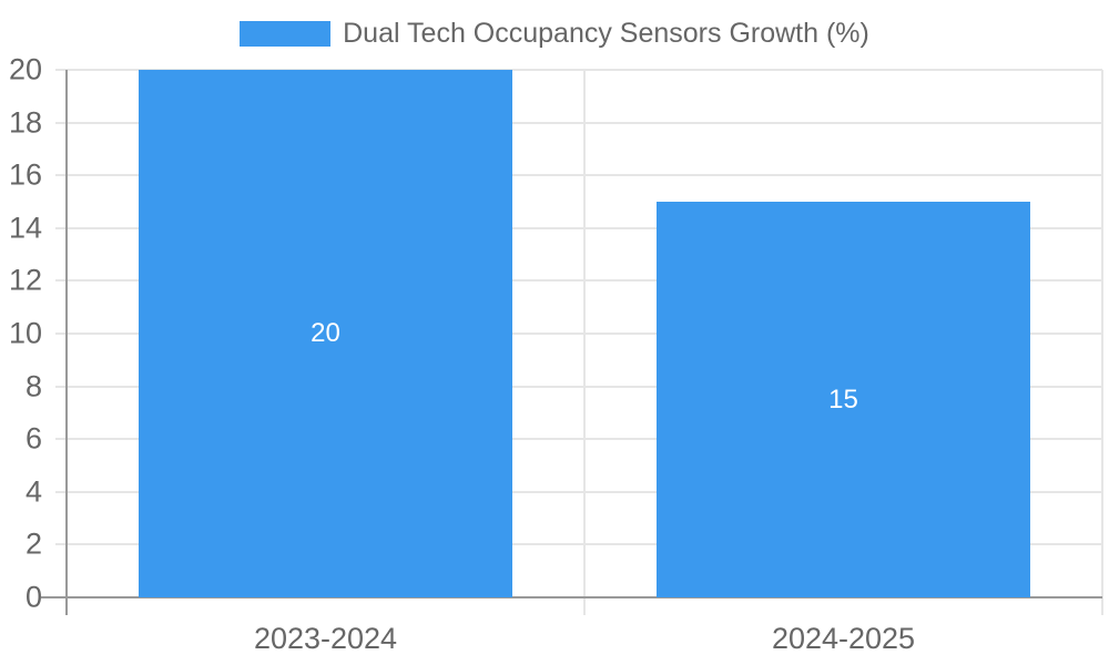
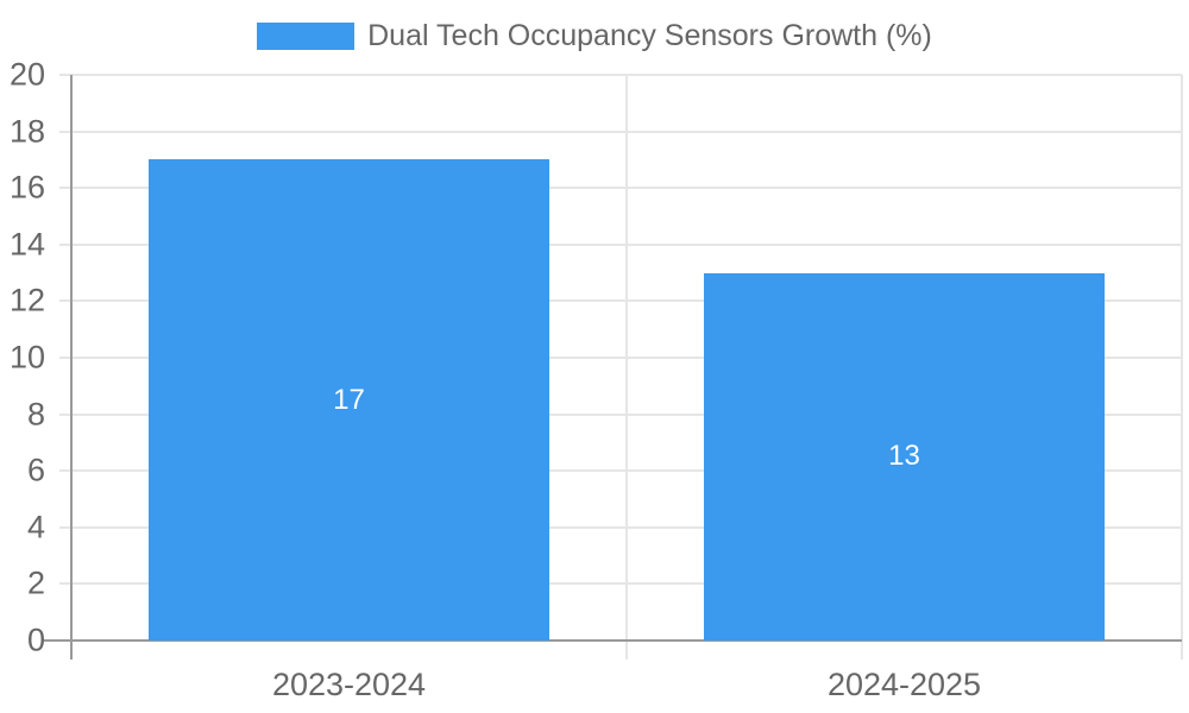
2023-2024: 20 -> 17
2024-2025: 15 -> 13
